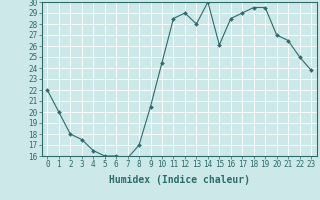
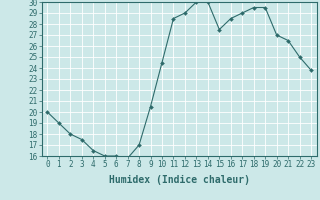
0: 22.0 -> 20.0
1: 20.0 -> 19.0
13: 28.0 -> 30.0
15: 26.1 -> 27.5
